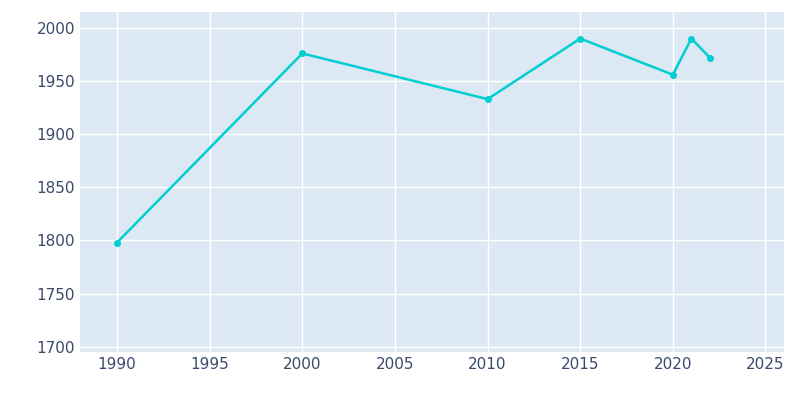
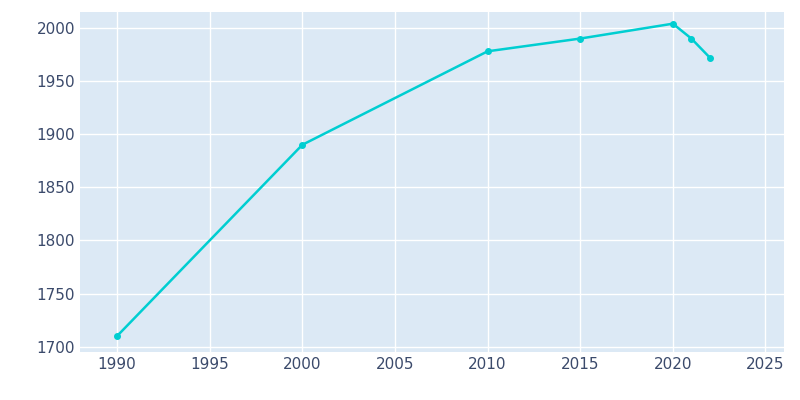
1990: 1798 -> 1710
2000: 1976 -> 1890
2010: 1933 -> 1978
2020: 1956 -> 2004
